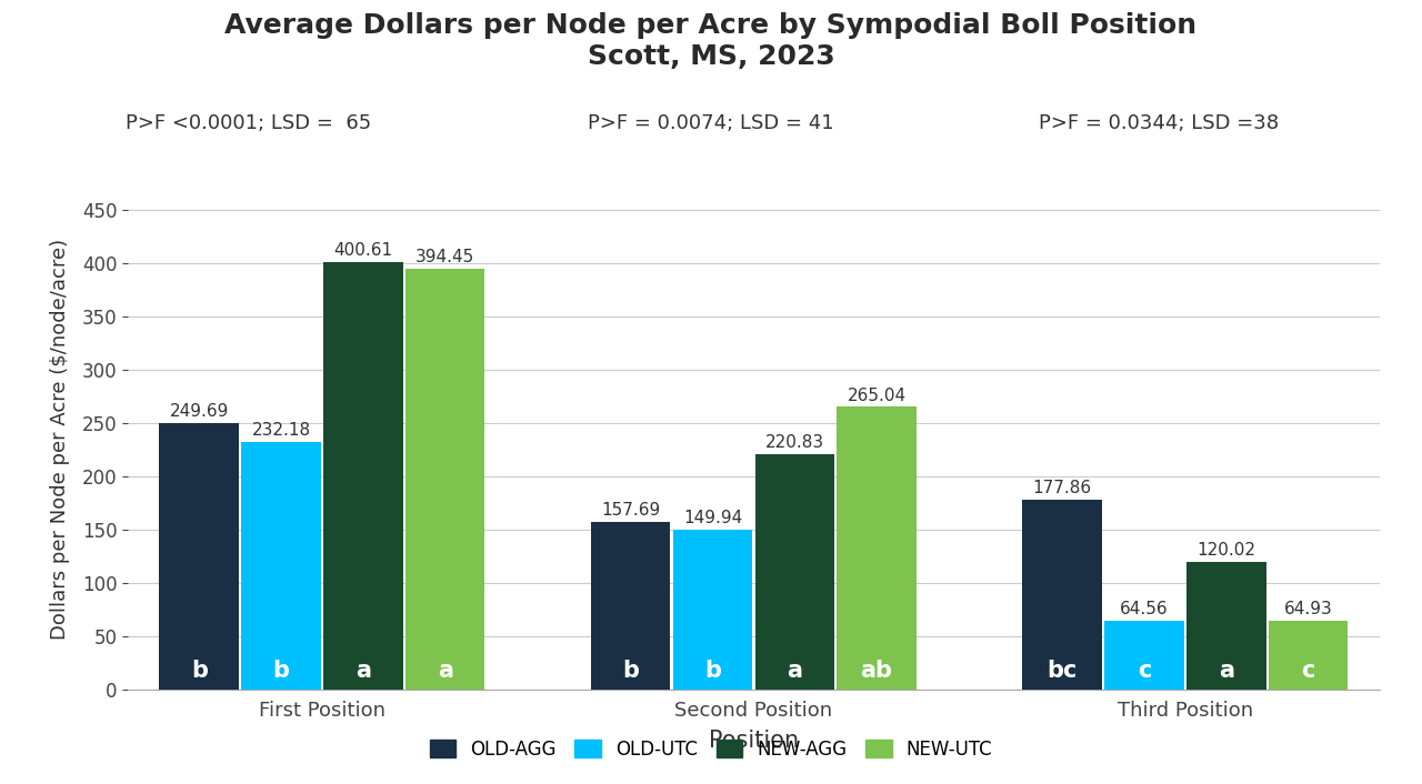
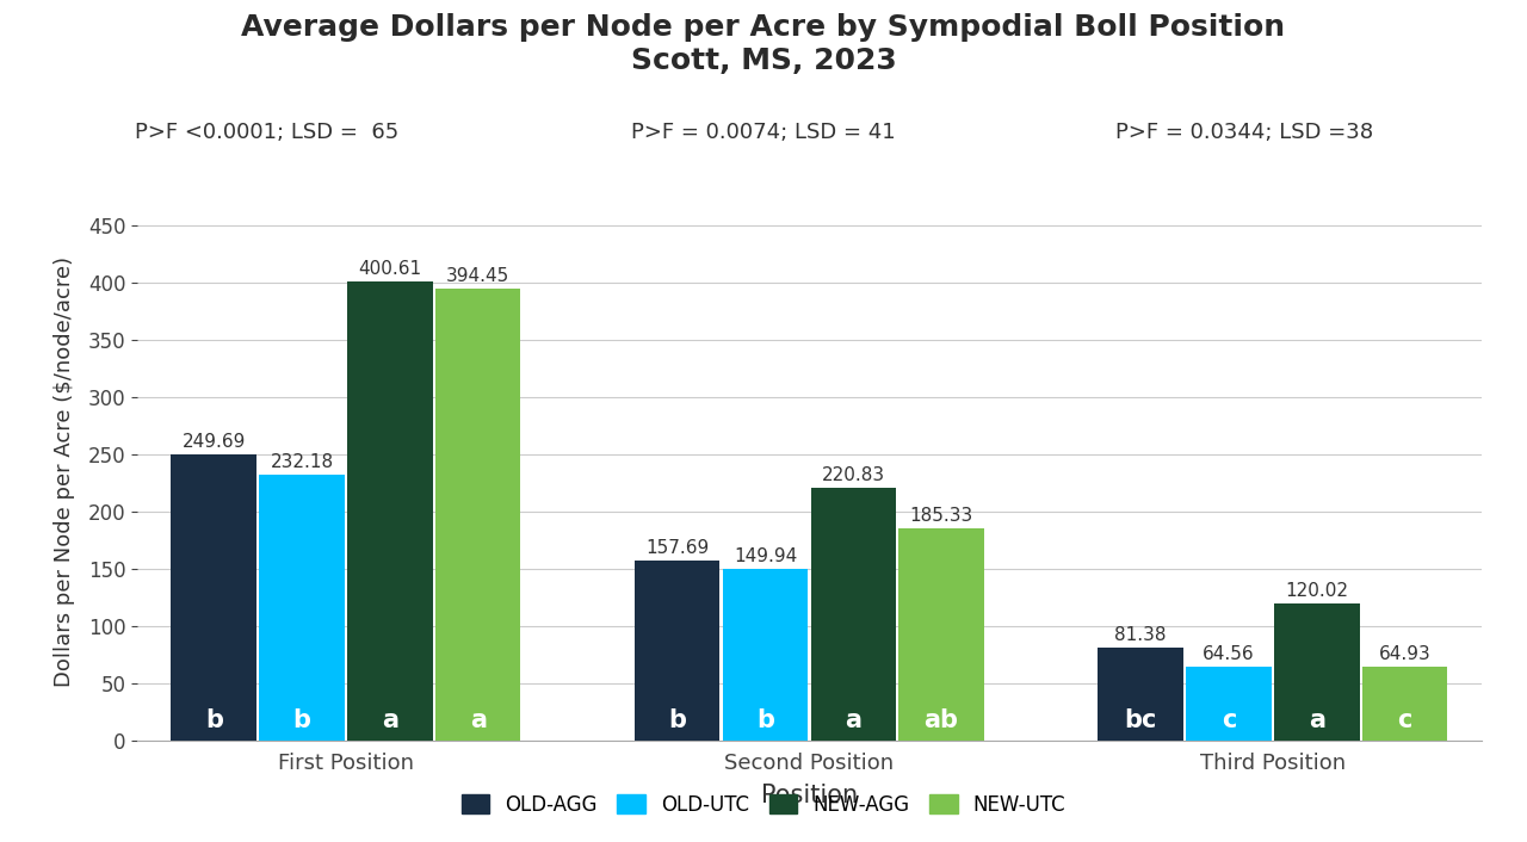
NEW-UTC/Second Position: 265.04 -> 185.33
OLD-AGG/Third Position: 177.86 -> 81.38
